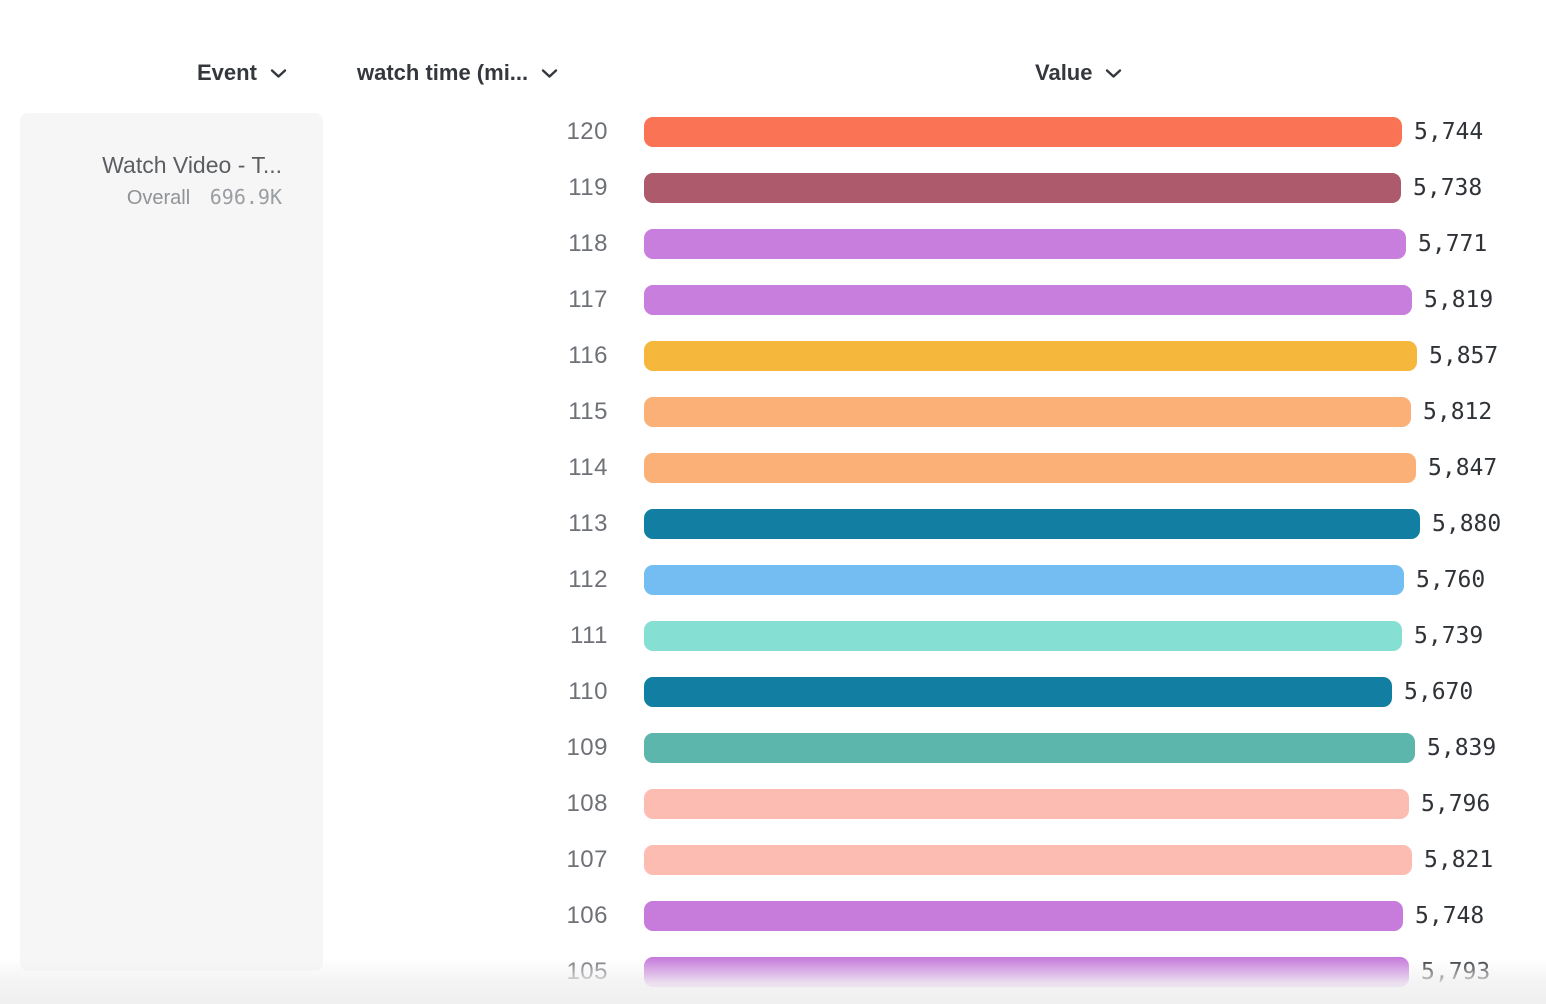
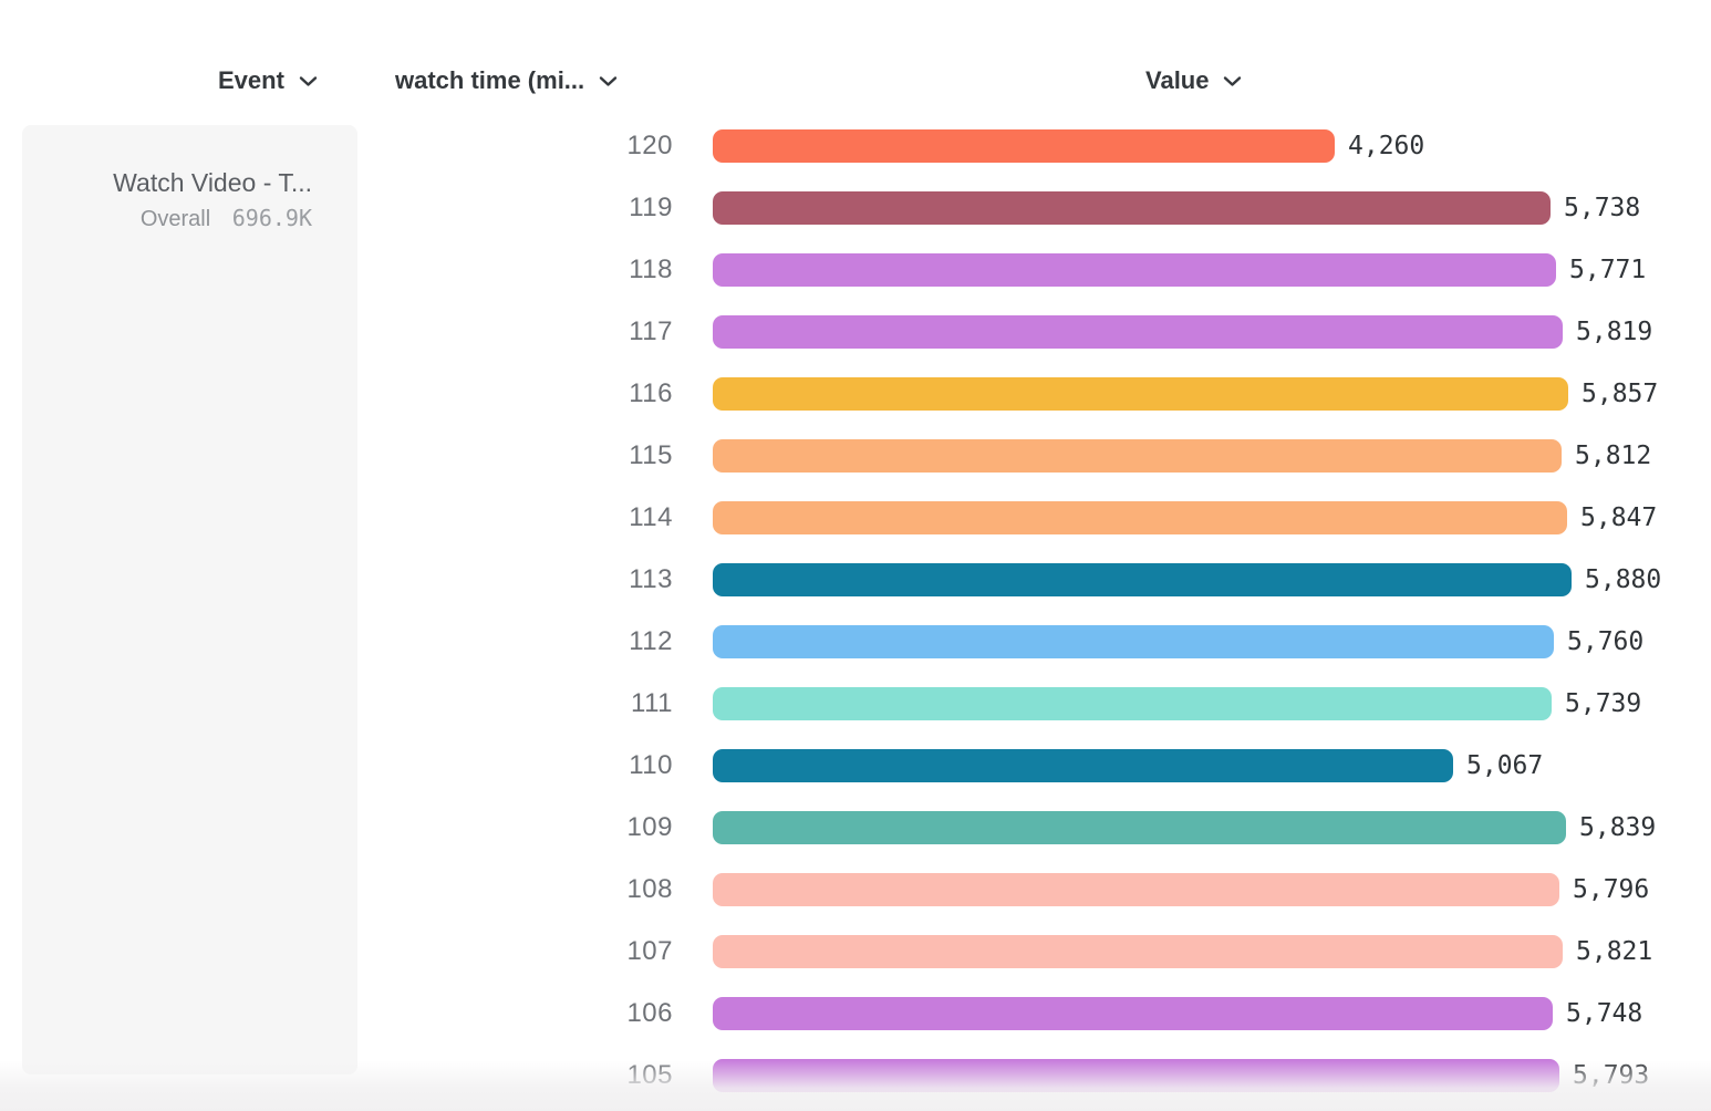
120: 5,744 -> 4,260
110: 5,670 -> 5,067
